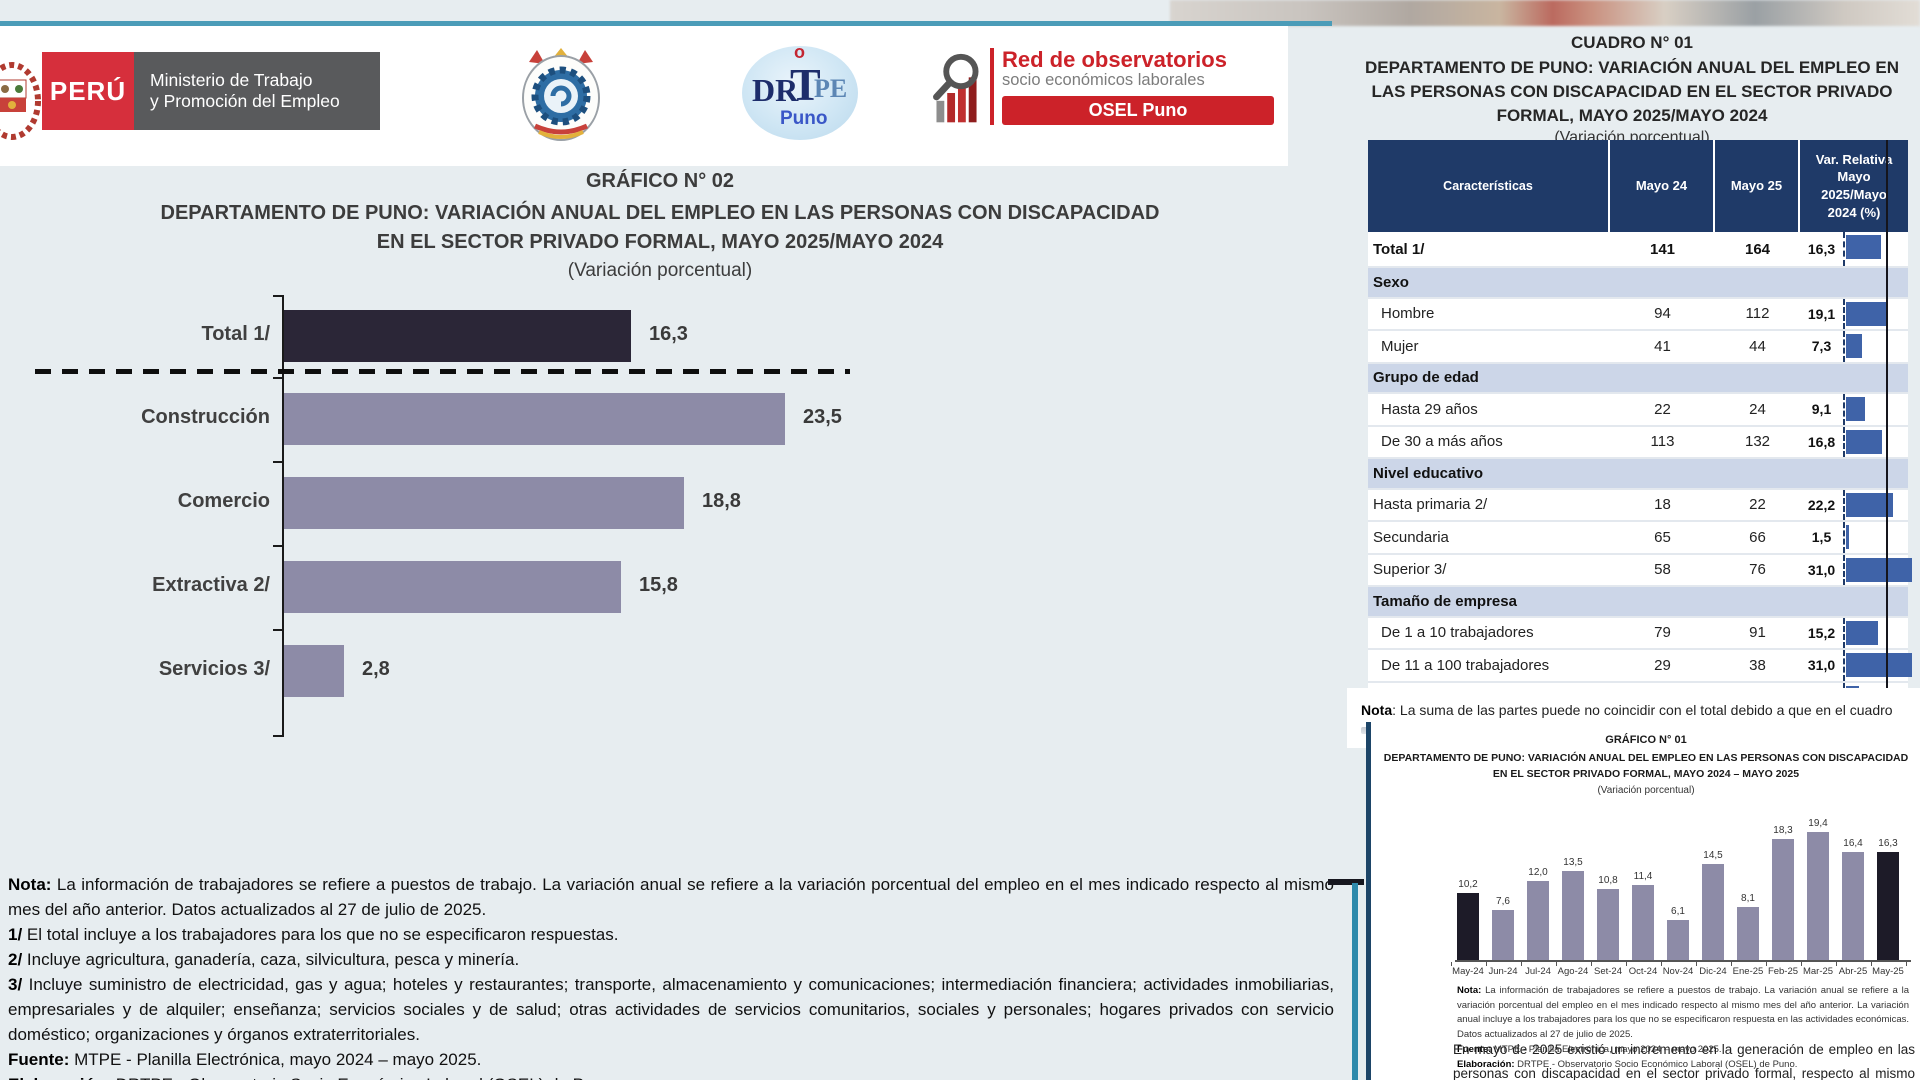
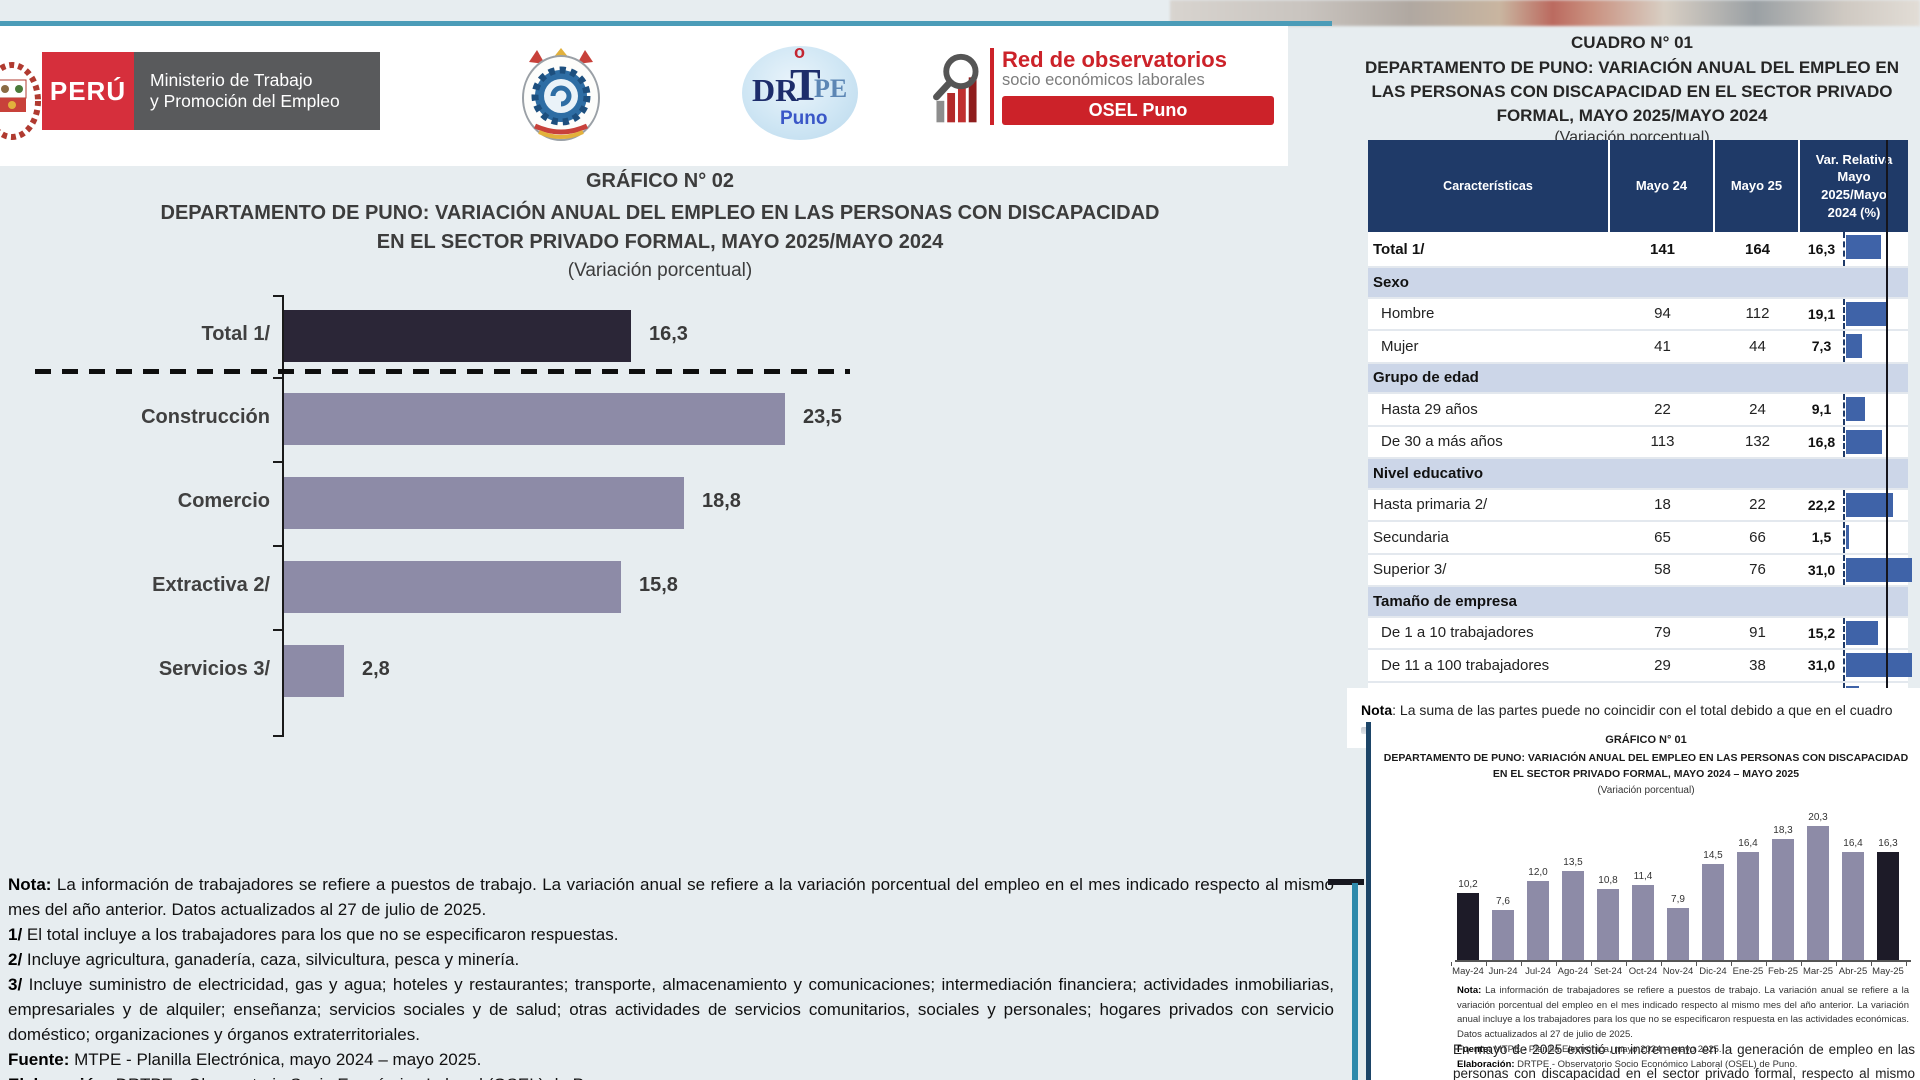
GRÁFICO N° 01/Nov-24: 6,1 -> 7,9
GRÁFICO N° 01/Ene-25: 8,1 -> 16,4
GRÁFICO N° 01/Mar-25: 19,4 -> 20,3
